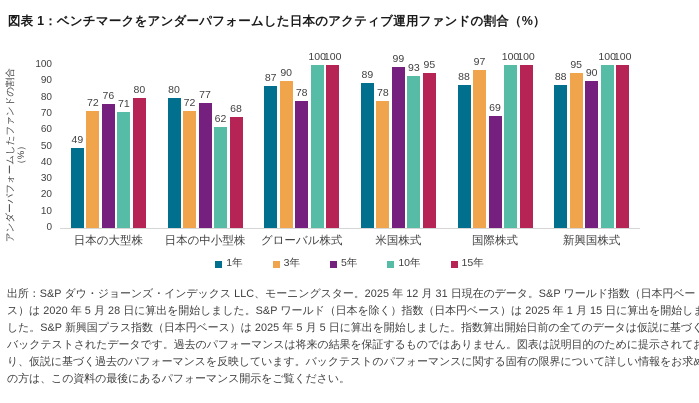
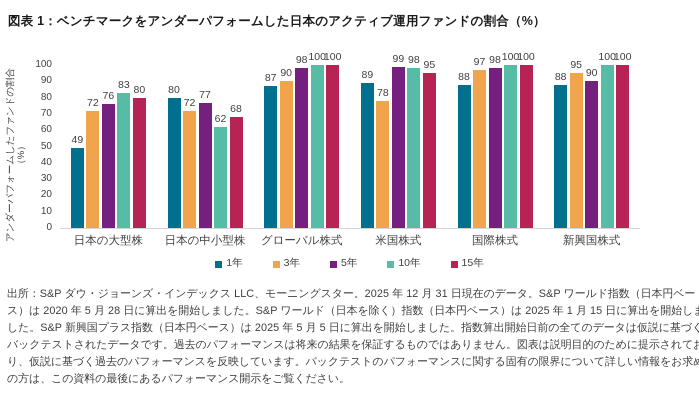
10年/日本の大型株: 71 -> 83
5年/グローバル株式: 78 -> 98
10年/米国株式: 93 -> 98
5年/国際株式: 69 -> 98
